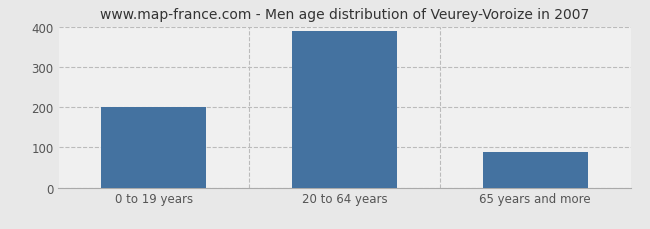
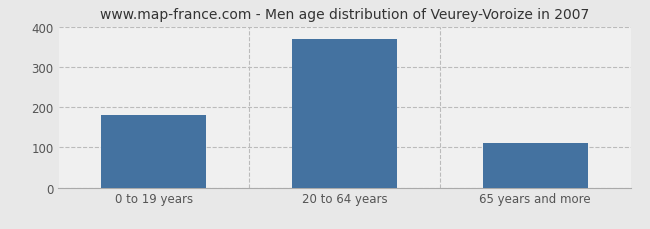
0 to 19 years: 200 -> 180
20 to 64 years: 390 -> 370
65 years and more: 88 -> 110
